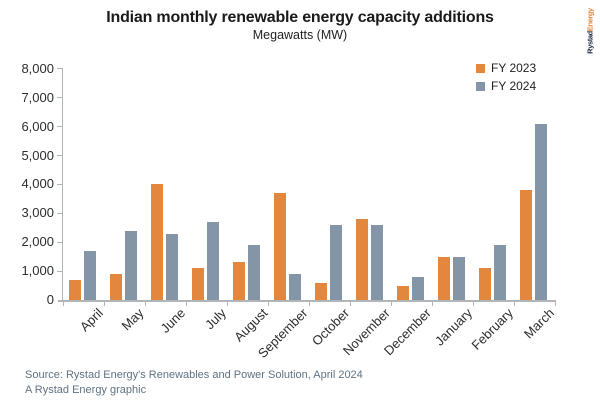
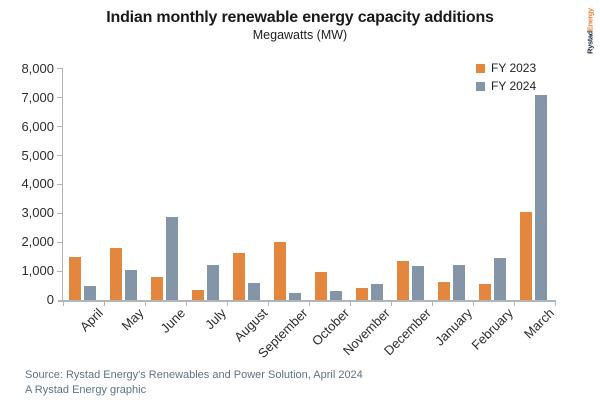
FY 2023/April: 700 -> 1500
FY 2024/April: 1700 -> 500
FY 2023/May: 900 -> 1800
FY 2024/May: 2400 -> 1000
FY 2023/June: 4000 -> 800
FY 2024/June: 2300 -> 2900
FY 2023/July: 1100 -> 400
FY 2024/July: 2700 -> 1200
FY 2023/August: 1300 -> 1600
FY 2024/August: 1900 -> 600
FY 2023/September: 3700 -> 2000
FY 2024/September: 900 -> 200
FY 2023/October: 600 -> 1000
FY 2024/October: 2600 -> 300
FY 2023/November: 2800 -> 400
FY 2024/November: 2600 -> 500
FY 2023/December: 500 -> 1400
FY 2024/December: 800 -> 1200
FY 2023/January: 1500 -> 600
FY 2024/January: 1500 -> 1200
FY 2023/February: 1100 -> 600
FY 2024/February: 1900 -> 1400
FY 2023/March: 3800 -> 3000
FY 2024/March: 6100 -> 7100
